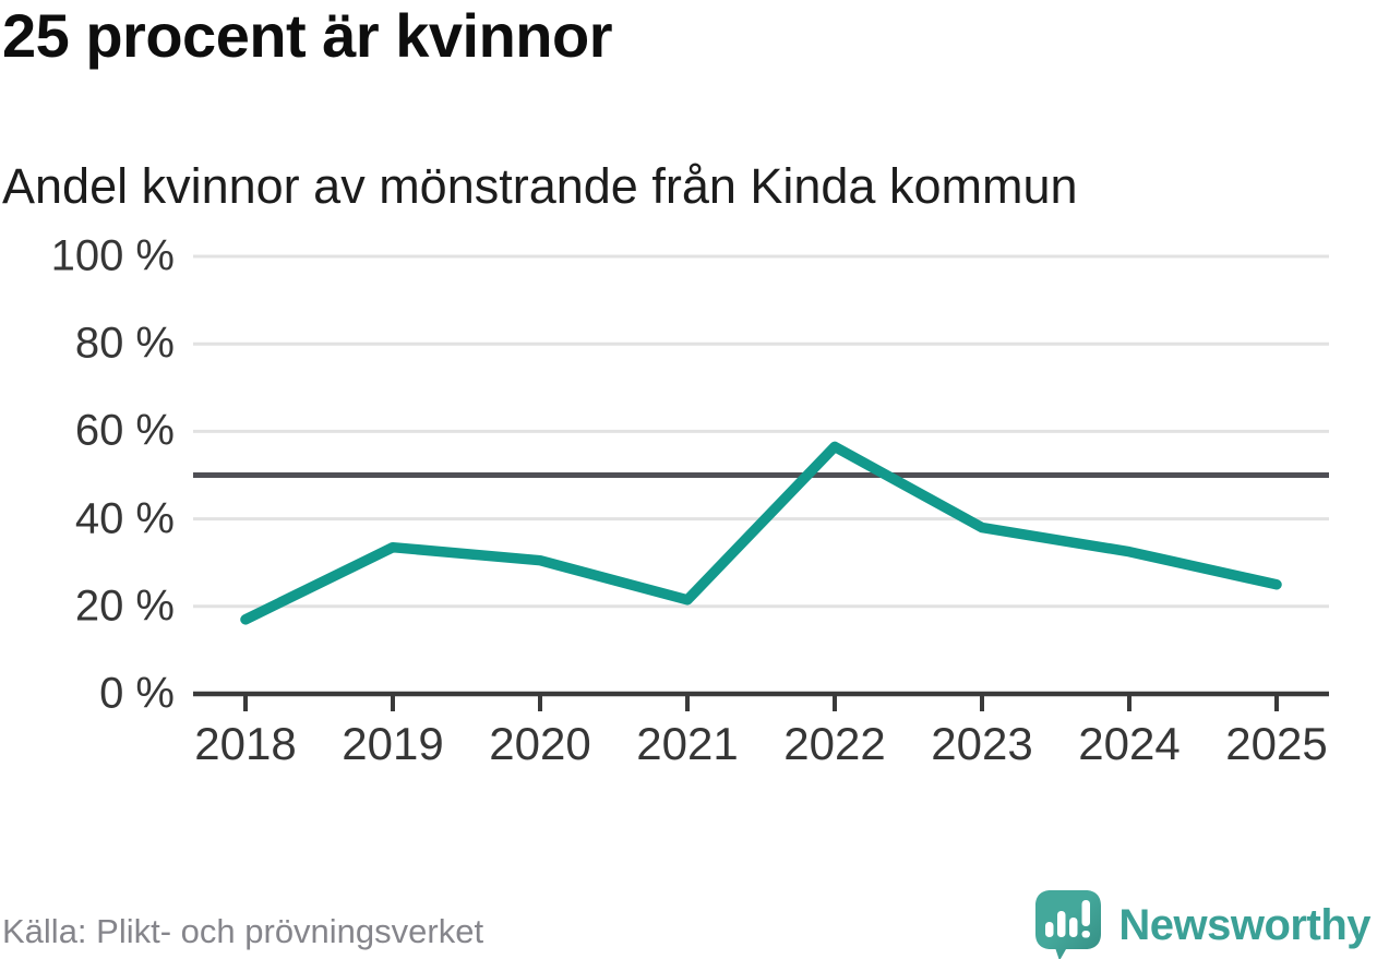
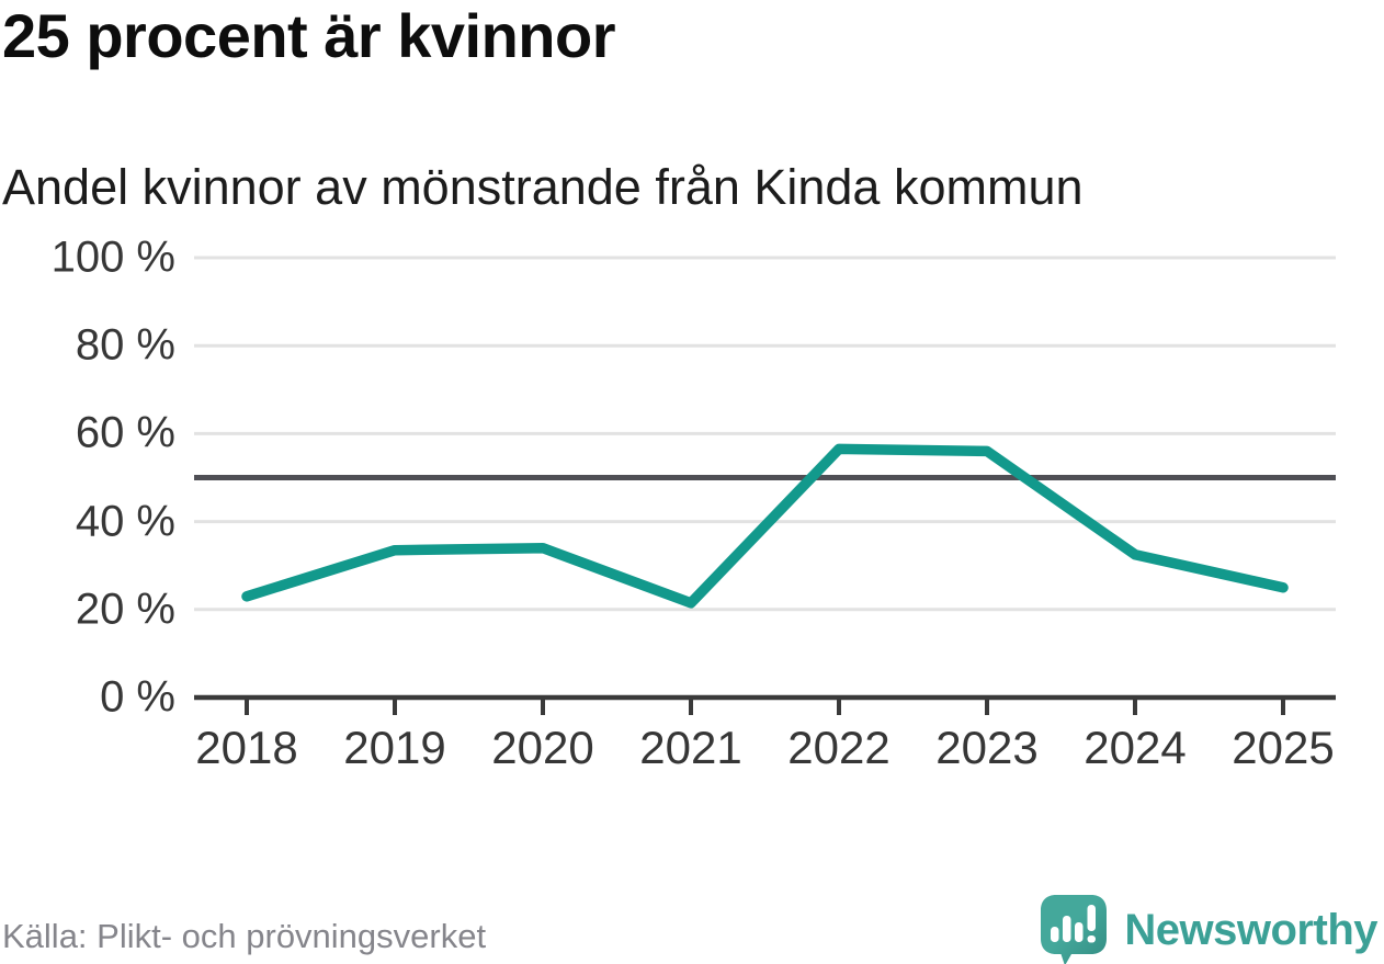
2018: 17% -> 23%
2020: 30% -> 34%
2023: 38% -> 56%
